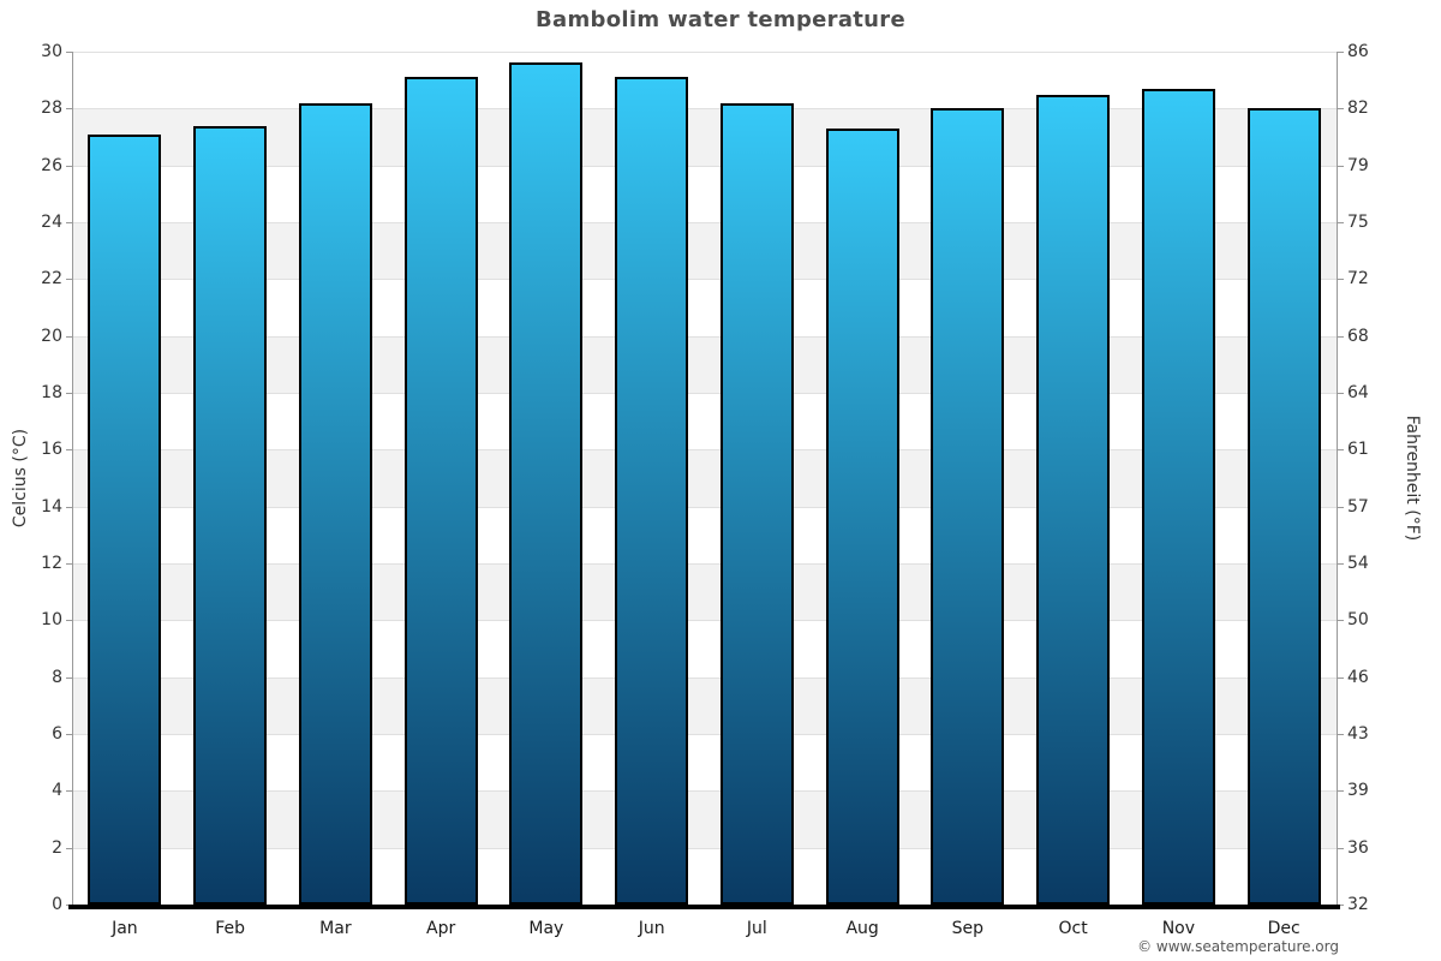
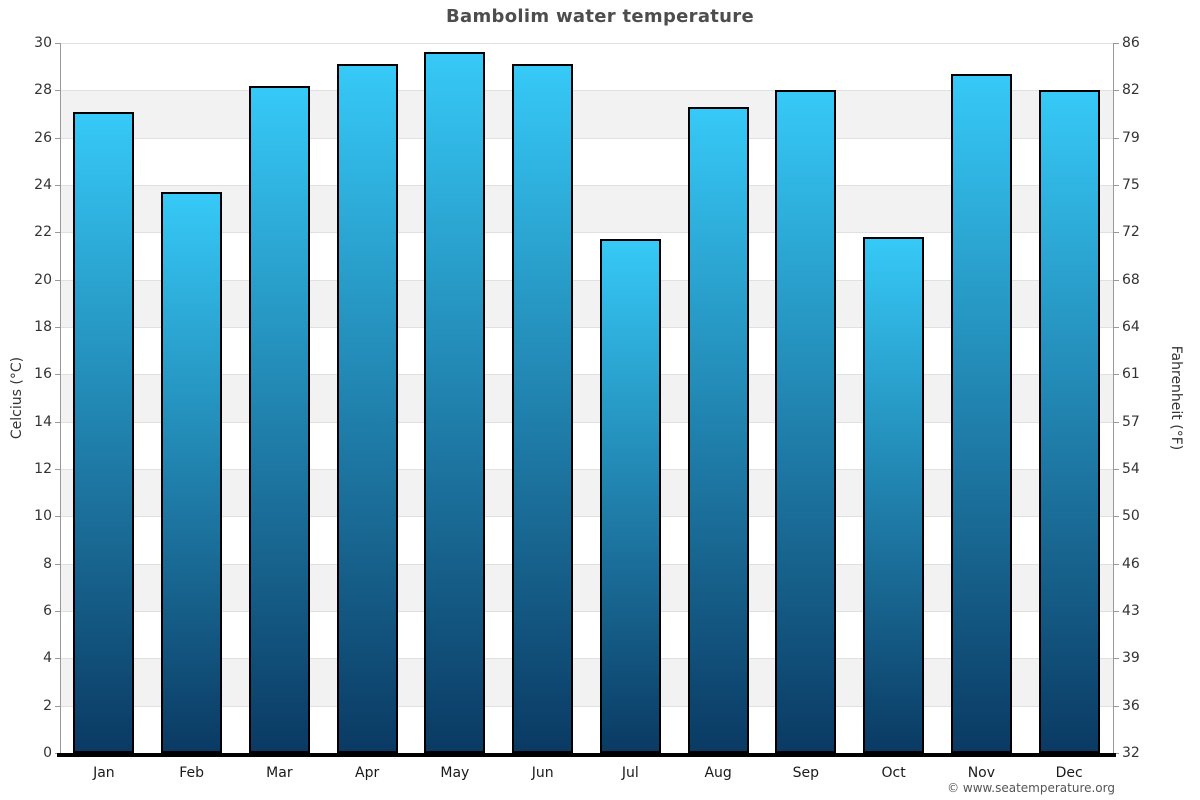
Feb: 27.4 -> 23.7
Jul: 28.2 -> 21.7
Oct: 28.5 -> 21.8
